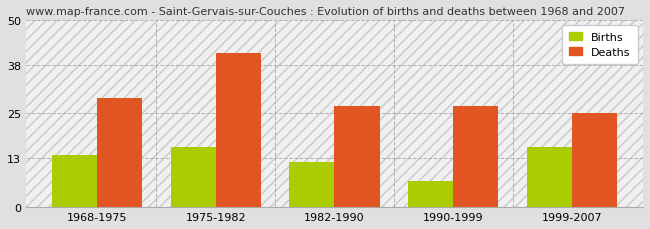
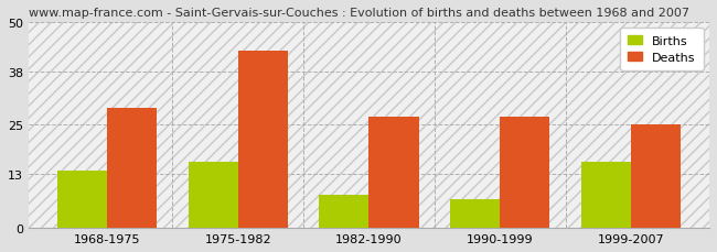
Deaths/1975-1982: 41 -> 43
Births/1982-1990: 12 -> 8
